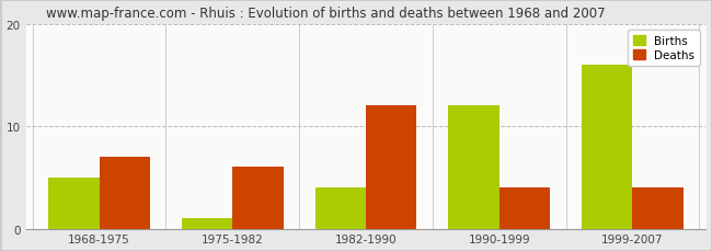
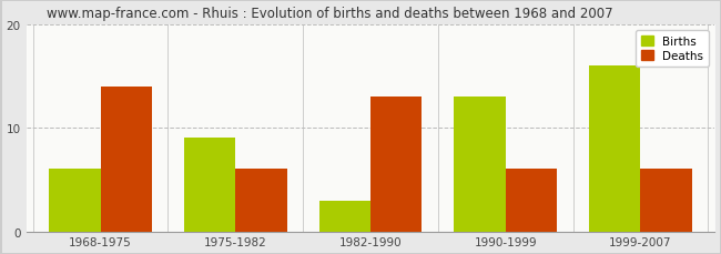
Births/1968-1975: 5 -> 6
Deaths/1968-1975: 7 -> 14
Births/1975-1982: 1 -> 9
Births/1982-1990: 4 -> 3
Deaths/1982-1990: 12 -> 13
Births/1990-1999: 12 -> 13
Deaths/1990-1999: 4 -> 6
Deaths/1999-2007: 4 -> 6
